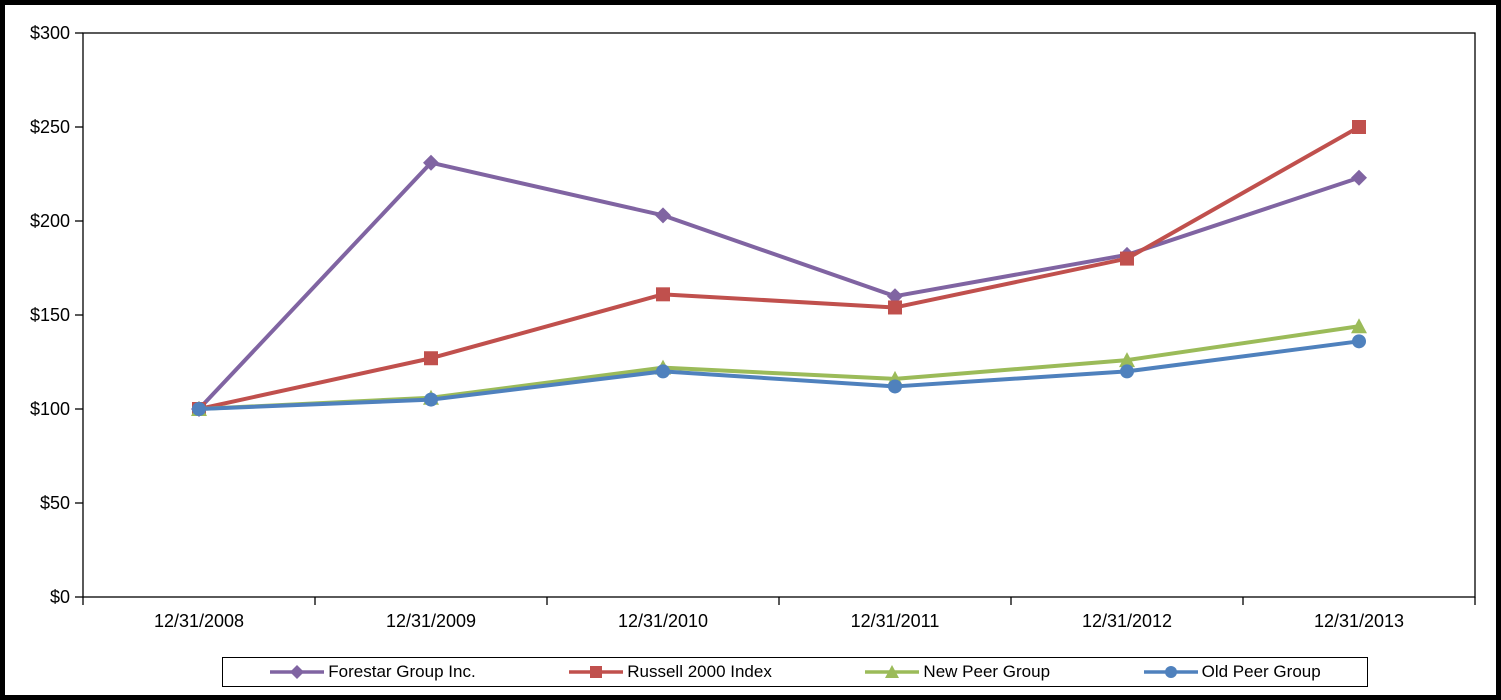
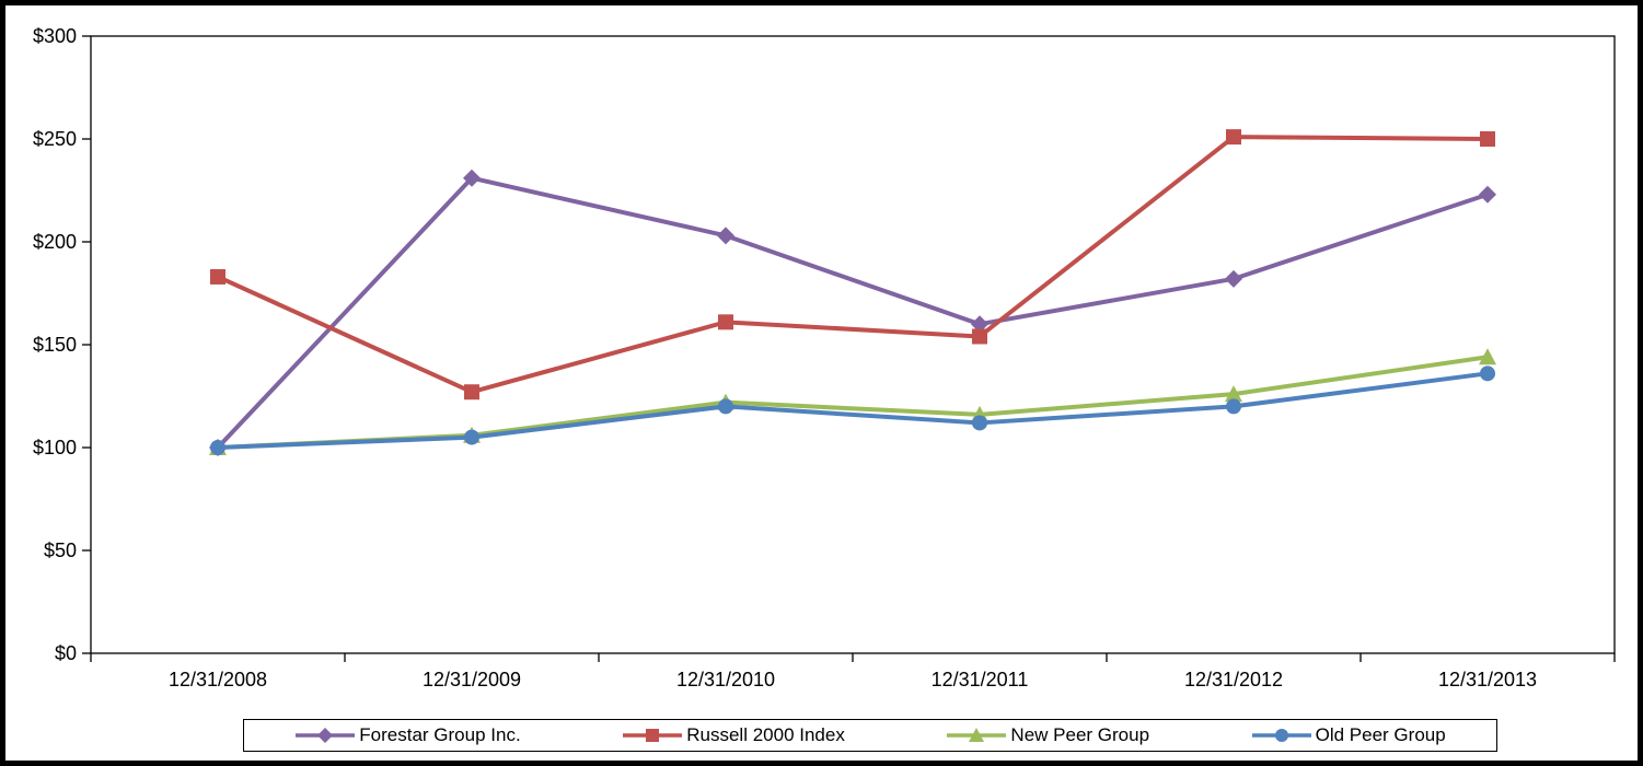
Russell 2000 Index/12/31/2008: $100 -> $183
Russell 2000 Index/12/31/2012: $180 -> $251
